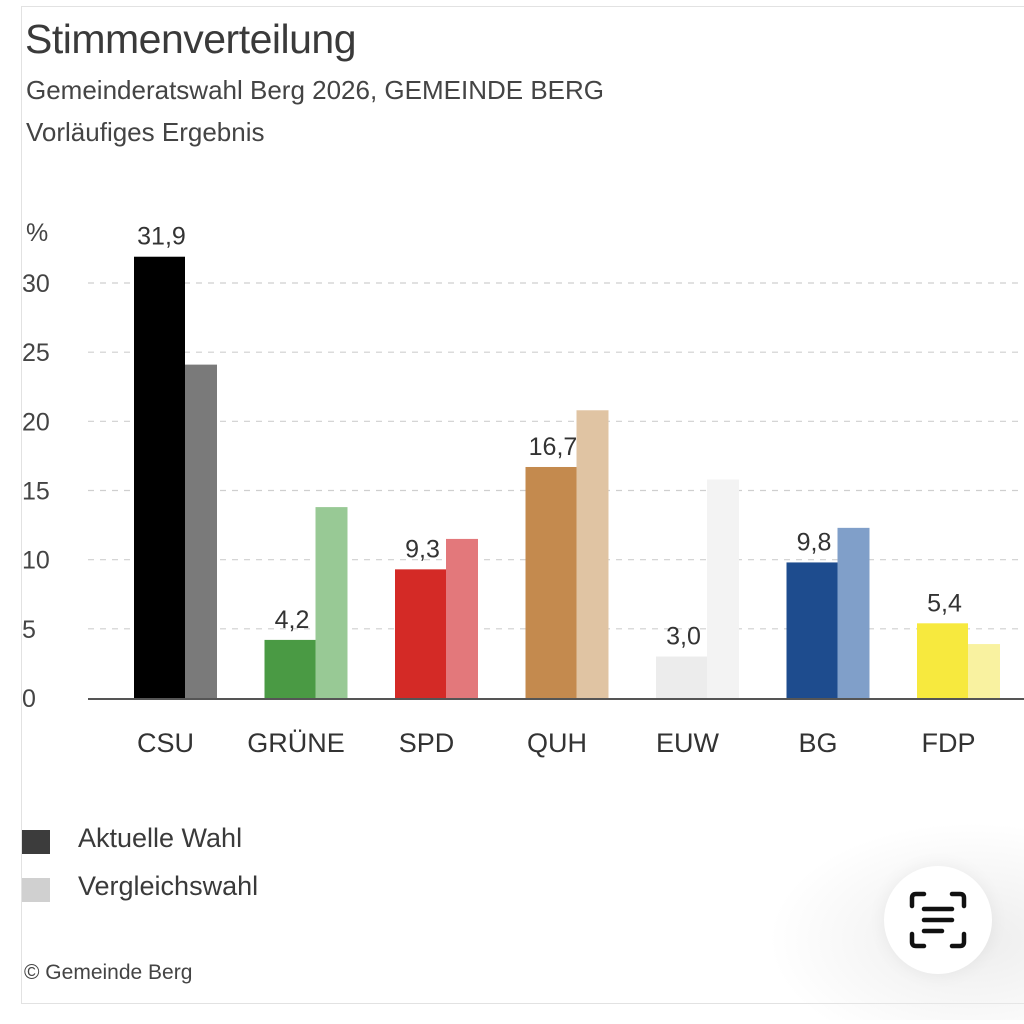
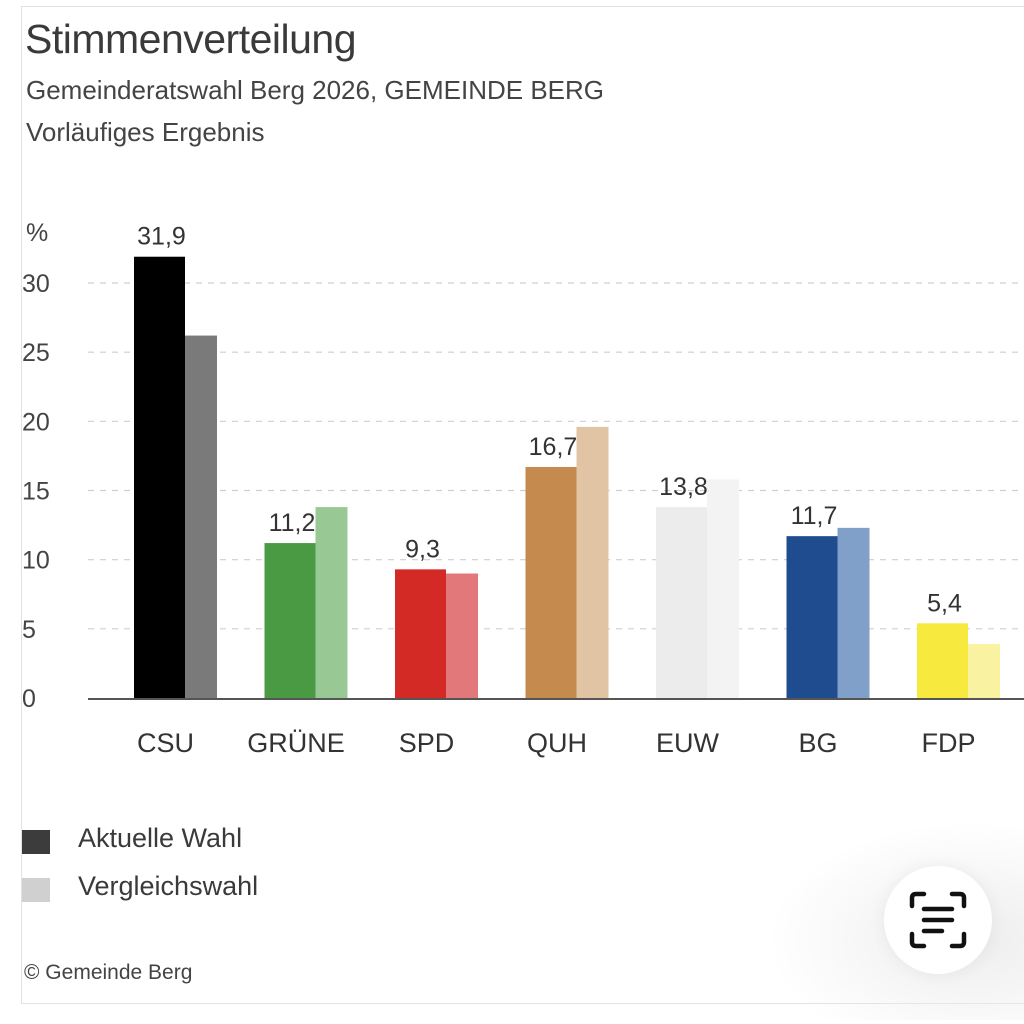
Vergleichswahl/CSU: 24.1 -> 26.2
Aktuelle Wahl/GRÜNE: 4,2 -> 11,2
Vergleichswahl/SPD: 11.5 -> 9.0
Vergleichswahl/QUH: 20.8 -> 19.6
Aktuelle Wahl/EUW: 3,0 -> 13,8
Aktuelle Wahl/BG: 9,8 -> 11,7
